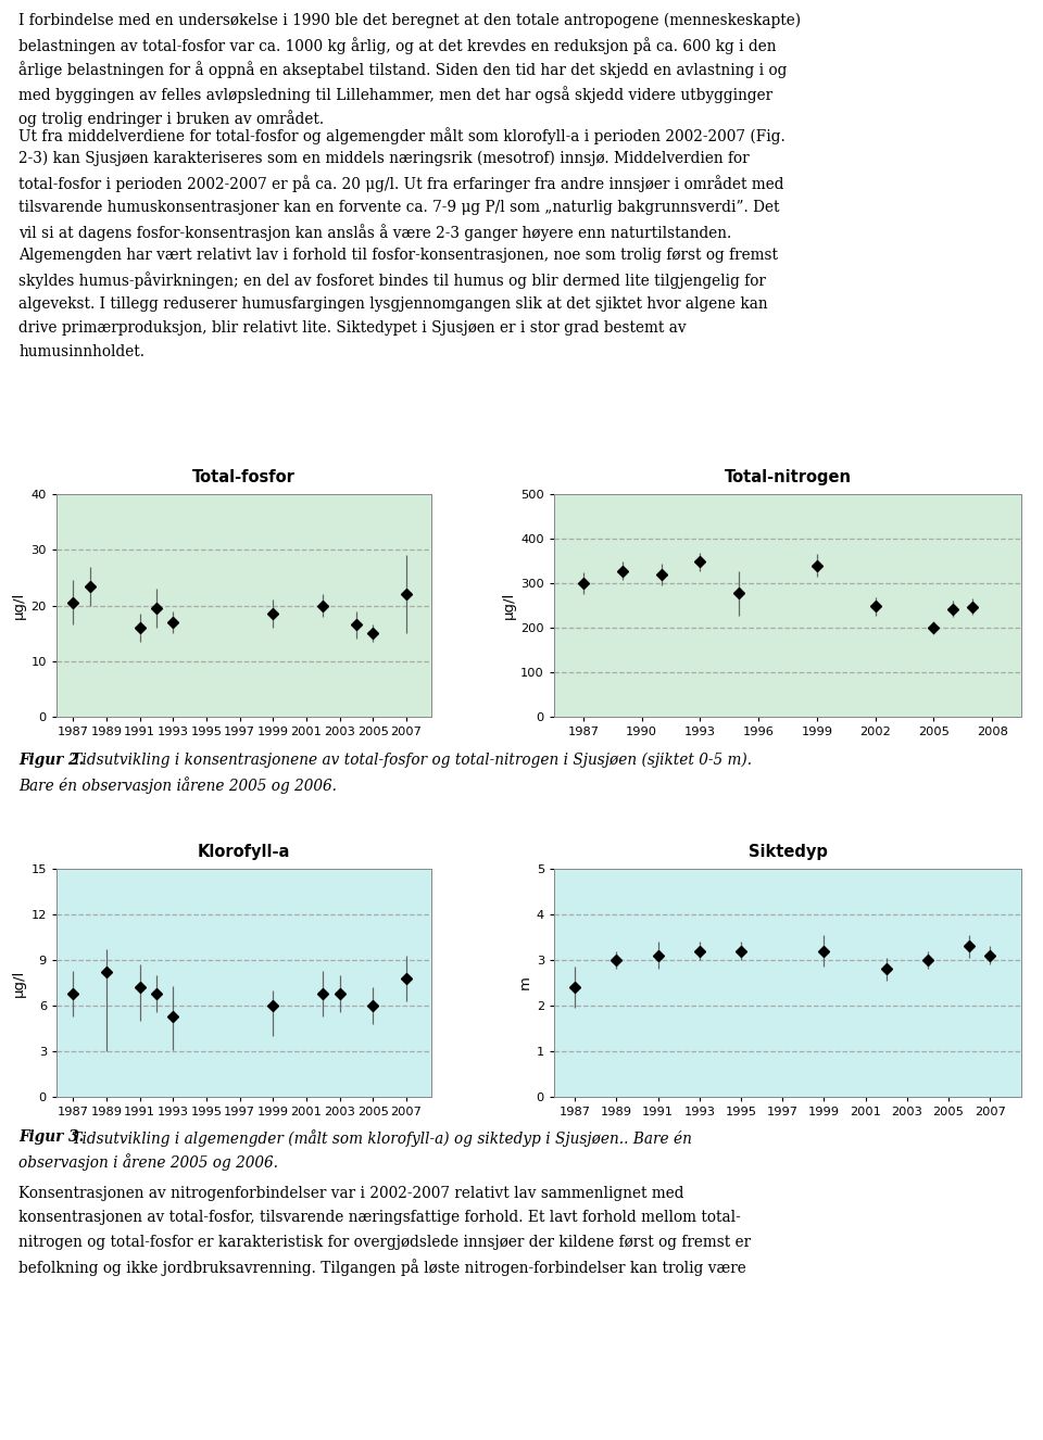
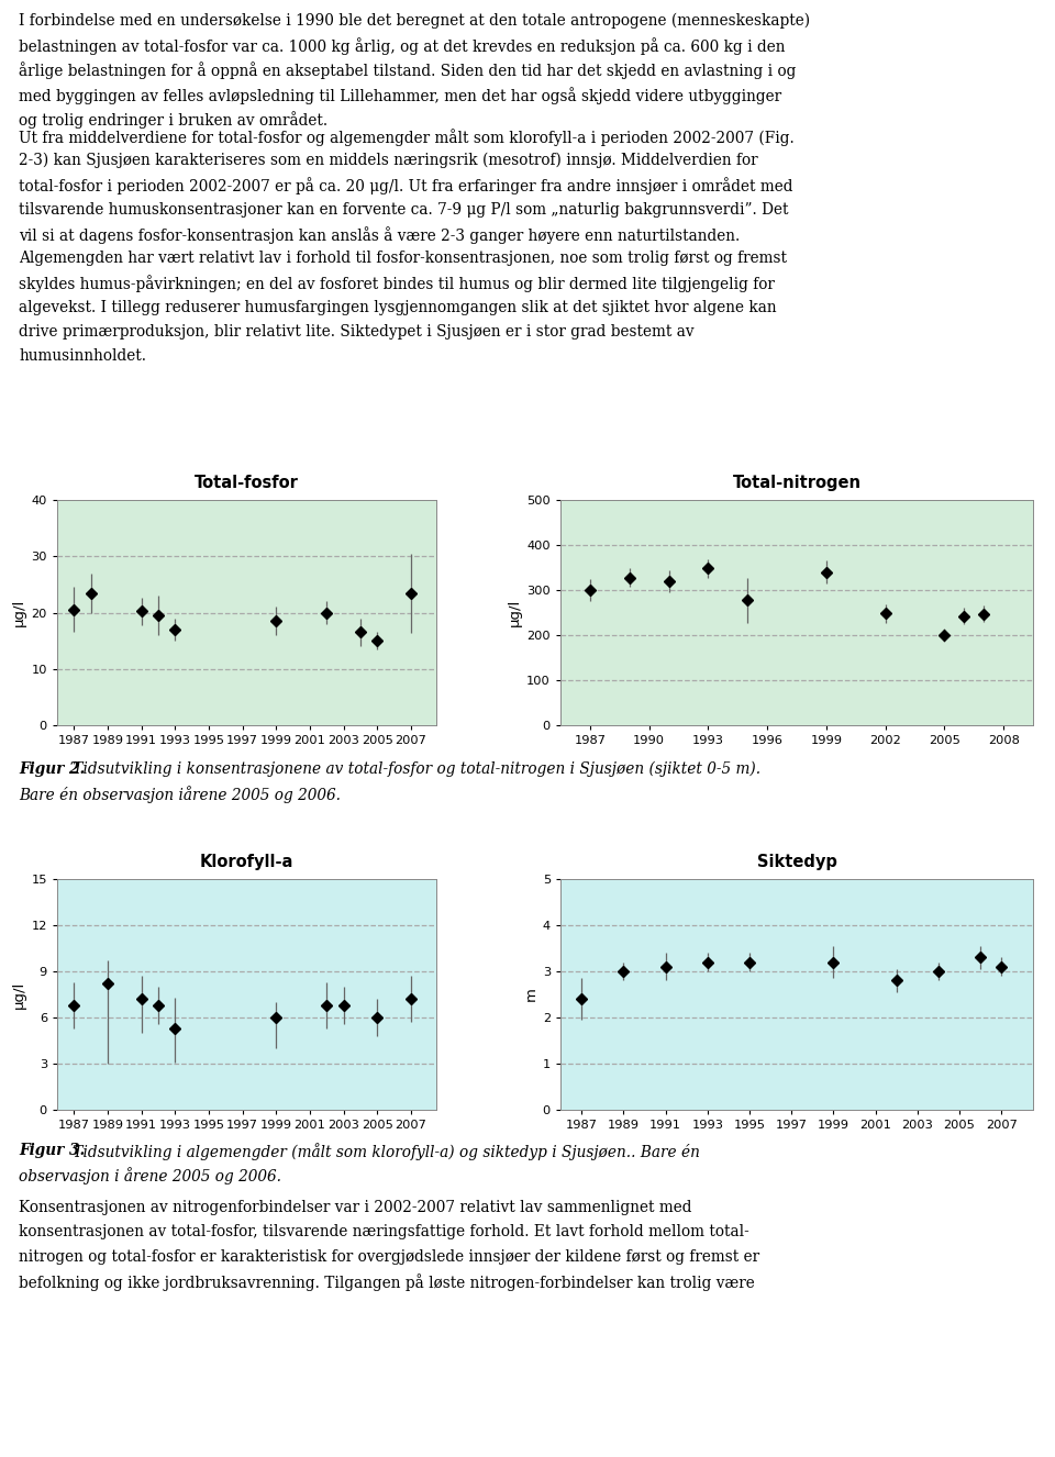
Total-fosfor/1991: 16.0 -> 20.2
Total-fosfor/2007: 22.0 -> 23.4
Klorofyll-a/2007: 7.8 -> 7.2
